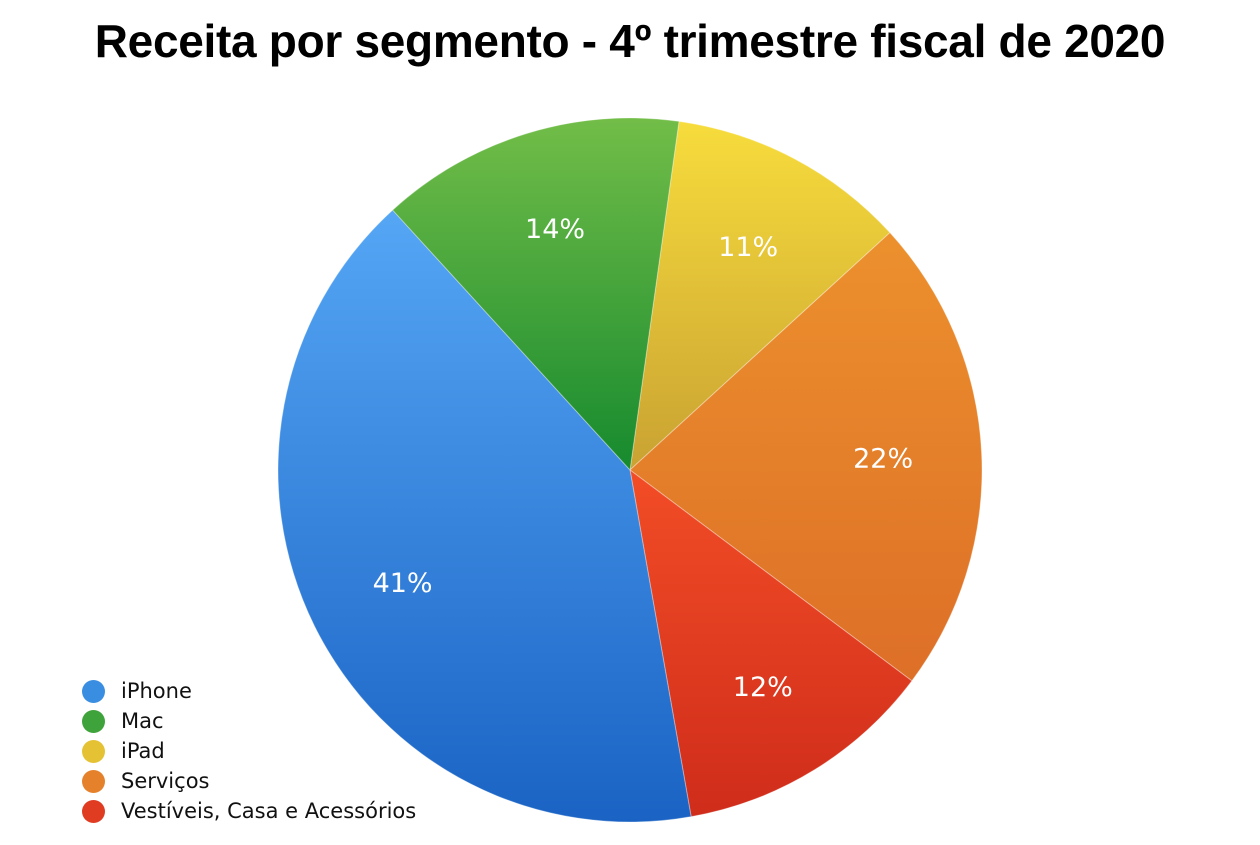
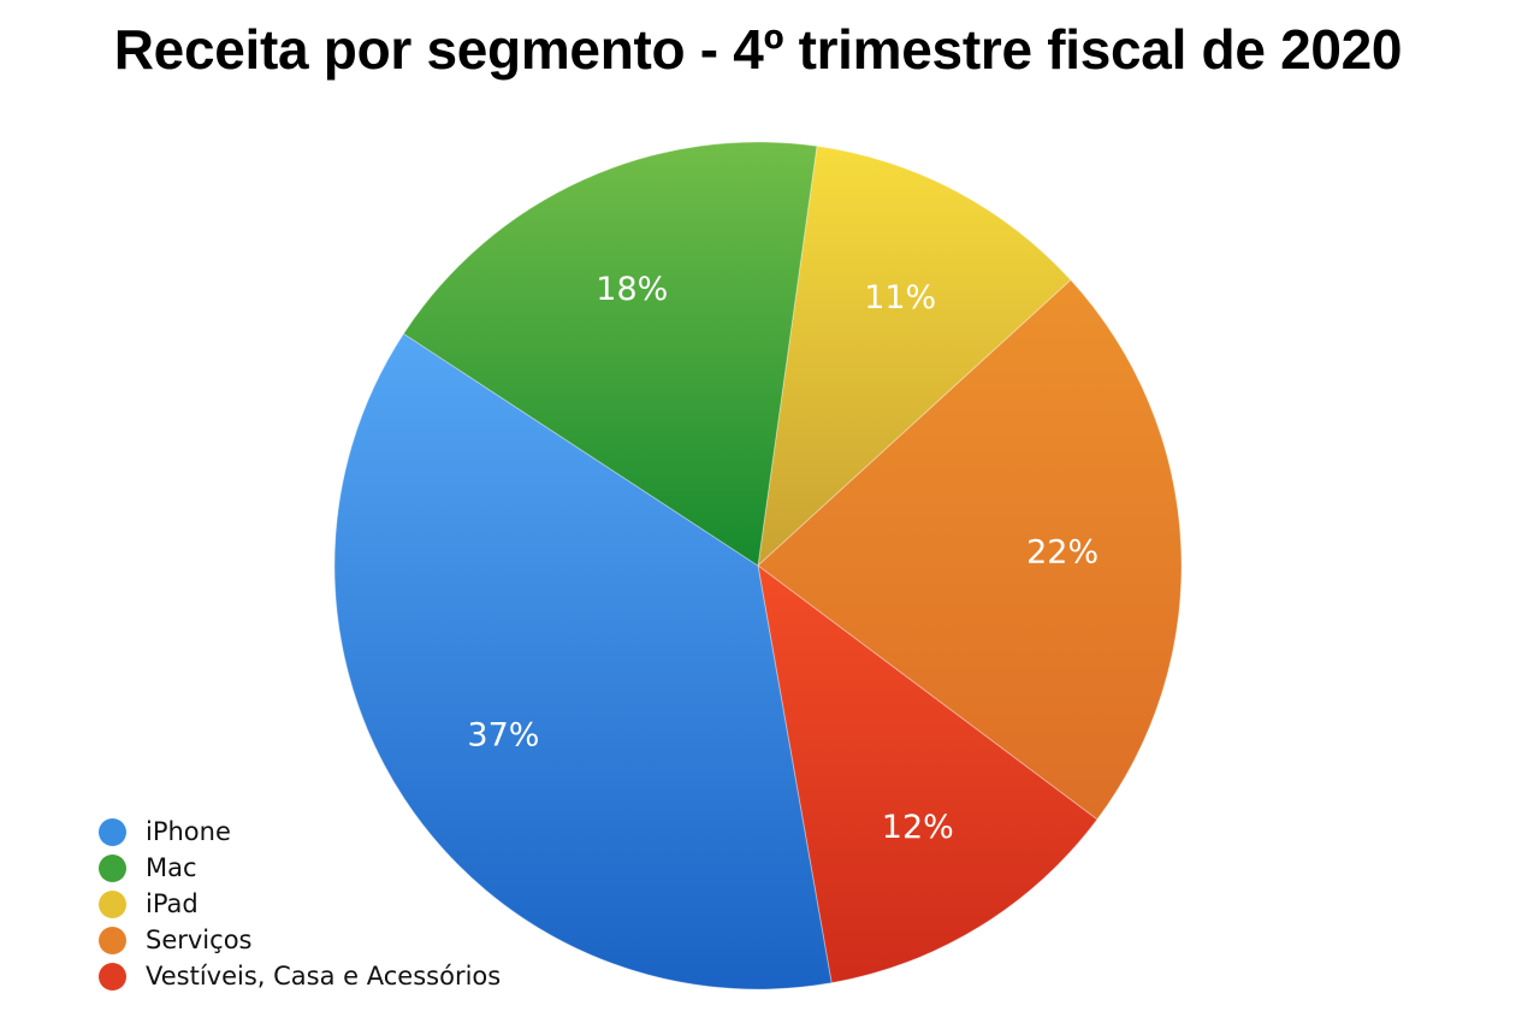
iPhone: 41% -> 37%
Mac: 14% -> 18%
